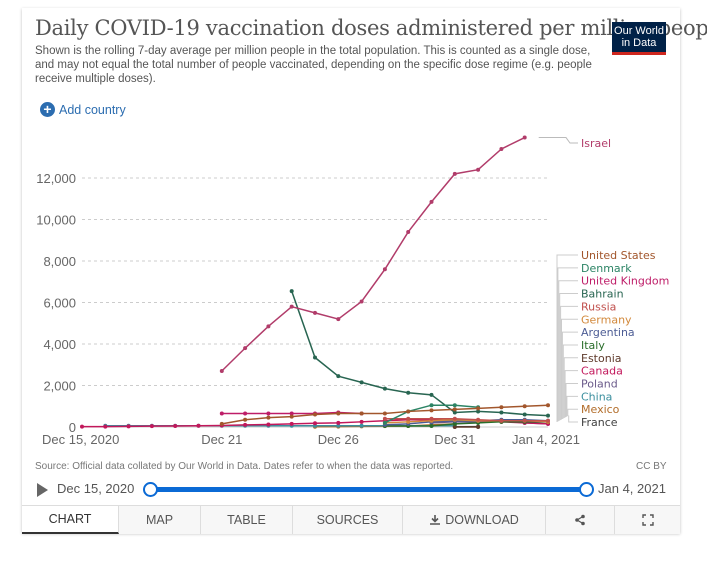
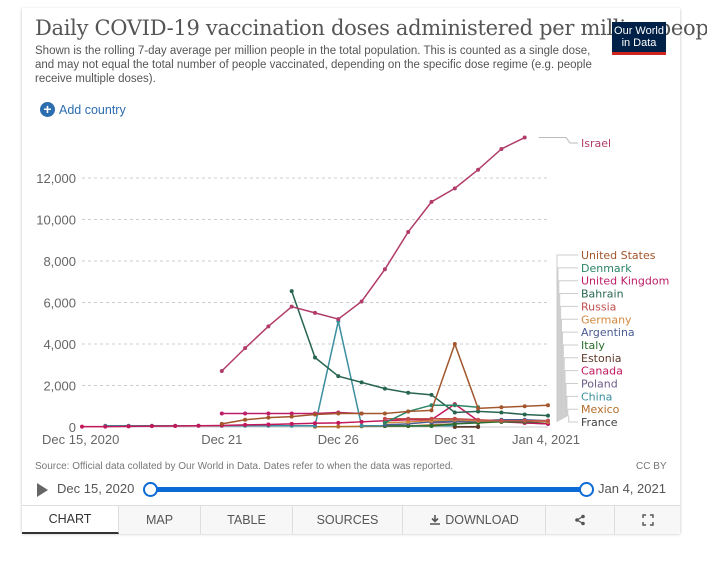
China/Dec 26: 100 -> 5100
Israel/Dec 31: 12200 -> 11500
United States/Dec 31: 800 -> 4000
Canada/Dec 31: 300 -> 1100
